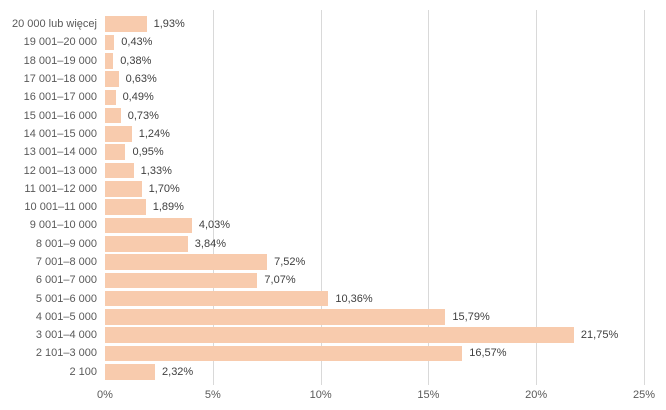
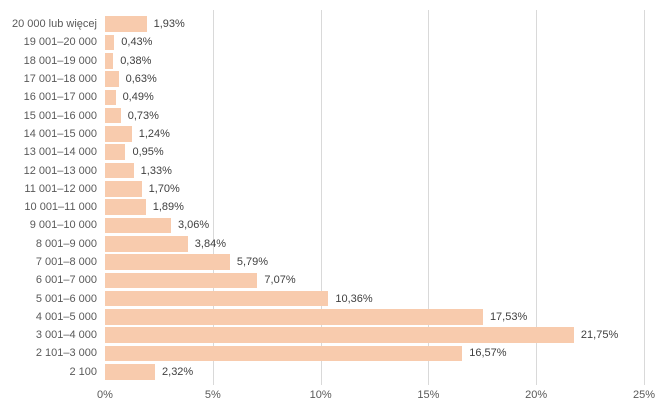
9 001–10 000: 4,03% -> 3,06%
7 001–8 000: 7,52% -> 5,79%
4 001–5 000: 15,79% -> 17,53%
